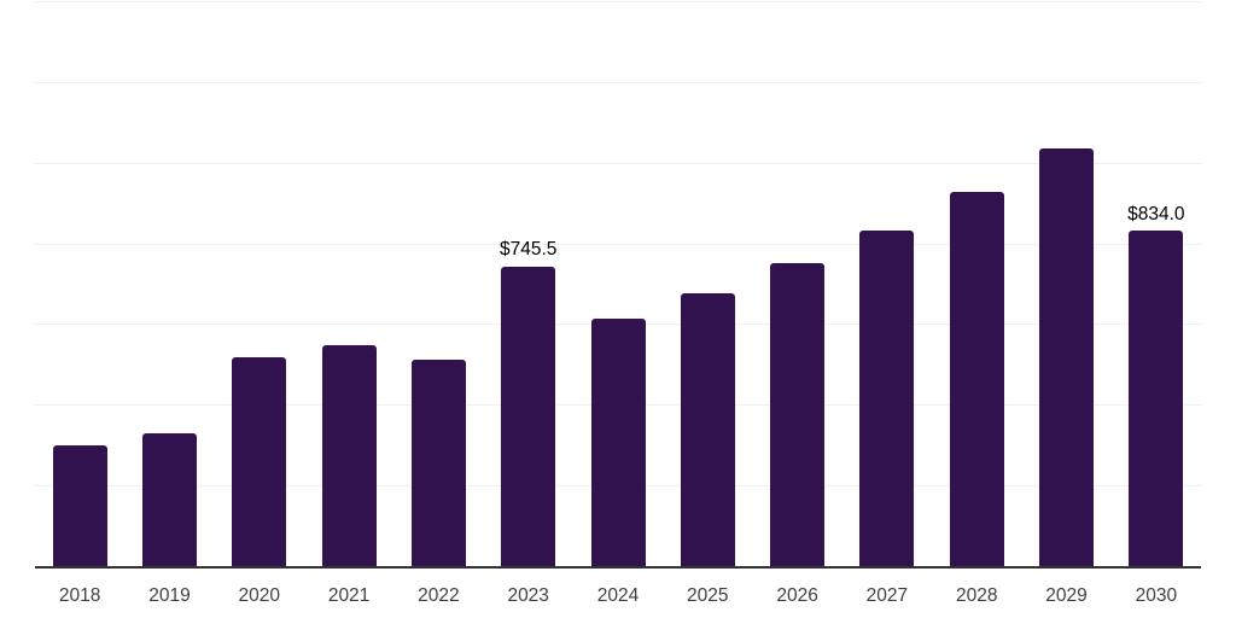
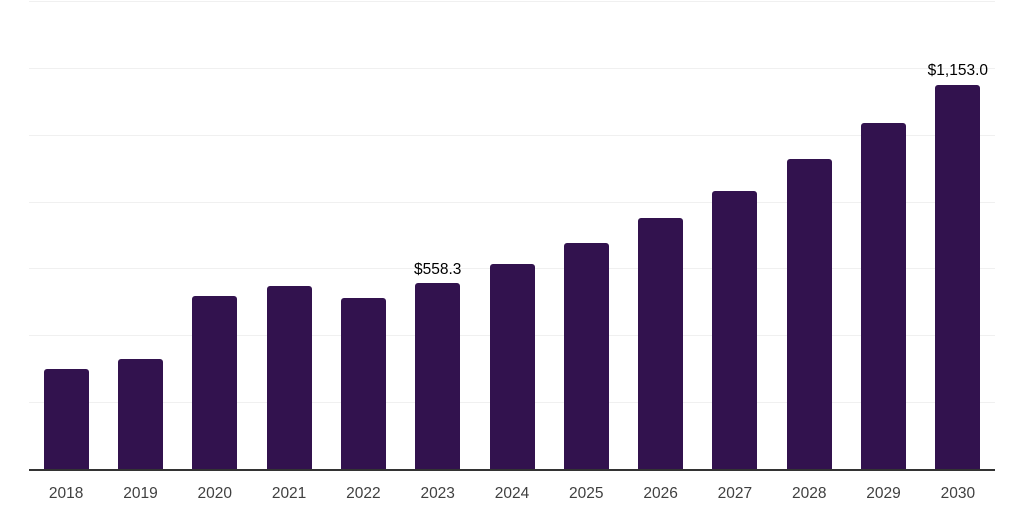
2023: $745.5 -> $558.3
2030: $834.0 -> $1,153.0
